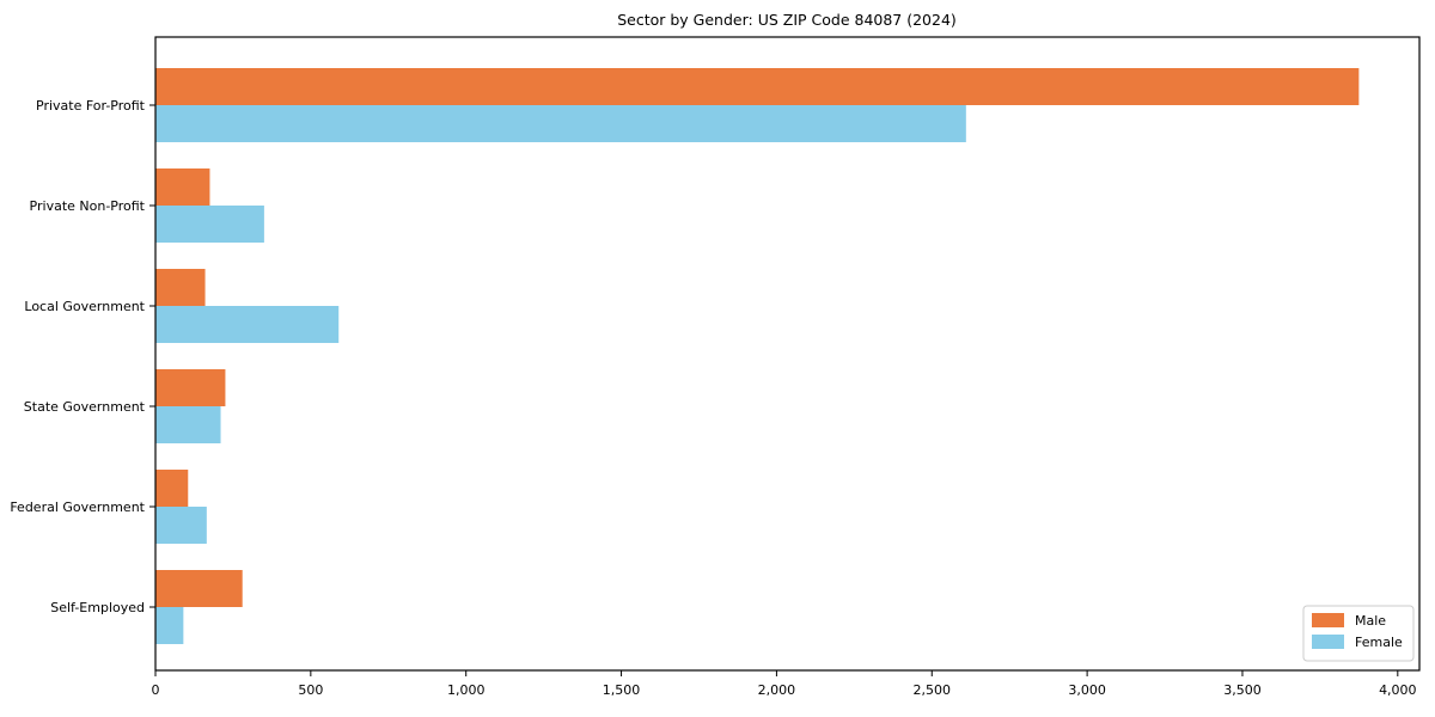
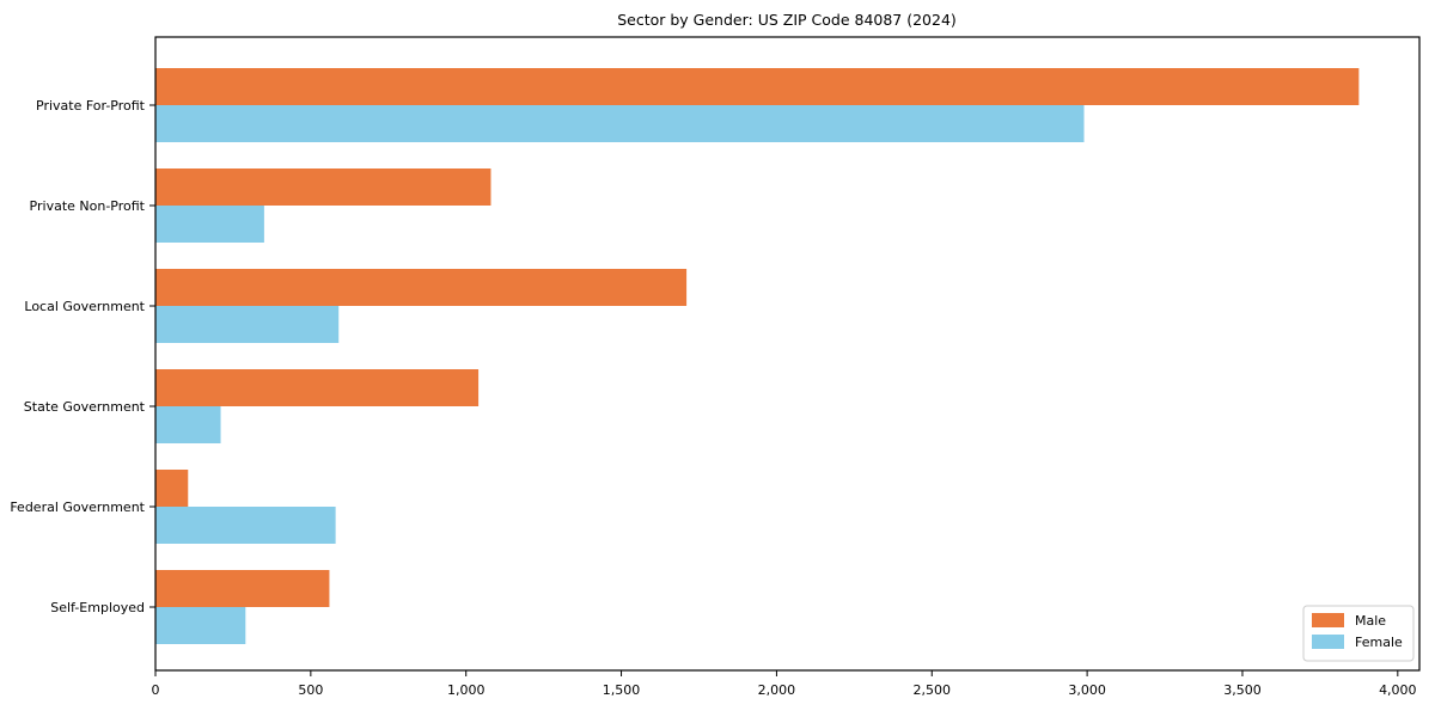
Female/Private For-Profit: 2610 -> 2990
Male/Private Non-Profit: 180 -> 1080
Male/Local Government: 160 -> 1710
Male/State Government: 220 -> 1040
Female/Federal Government: 160 -> 580
Male/Self-Employed: 280 -> 560
Female/Self-Employed: 90 -> 290
